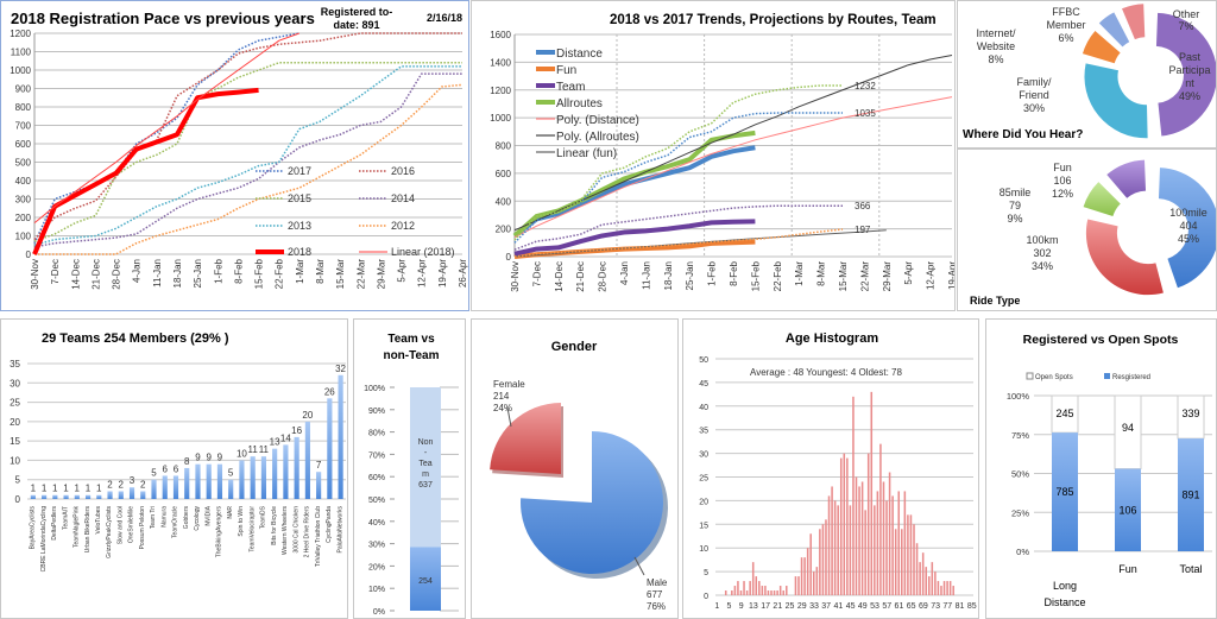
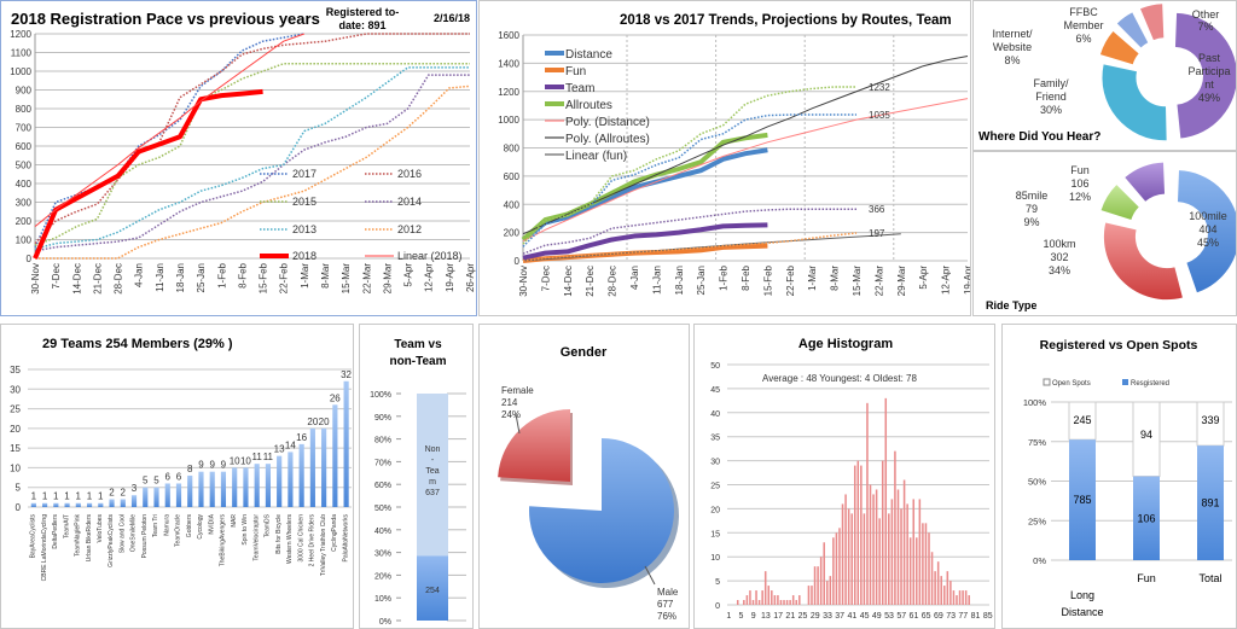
29 Teams 254 Members (29% )/Possum Peloton: 2 -> 5
29 Teams 254 Members (29% )/NAR: 5 -> 10
29 Teams 254 Members (29% )/TriValley Triathlon Club: 7 -> 20
